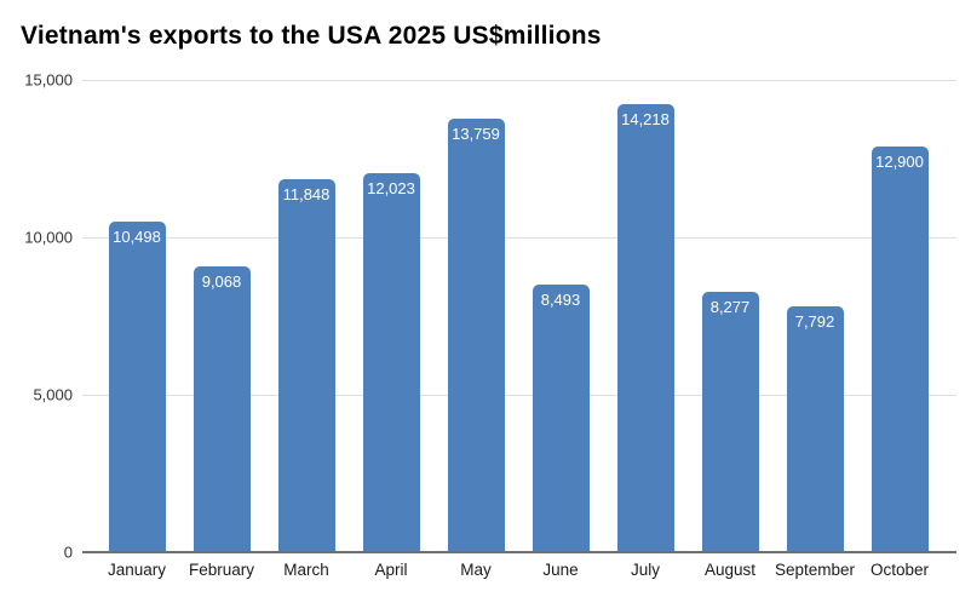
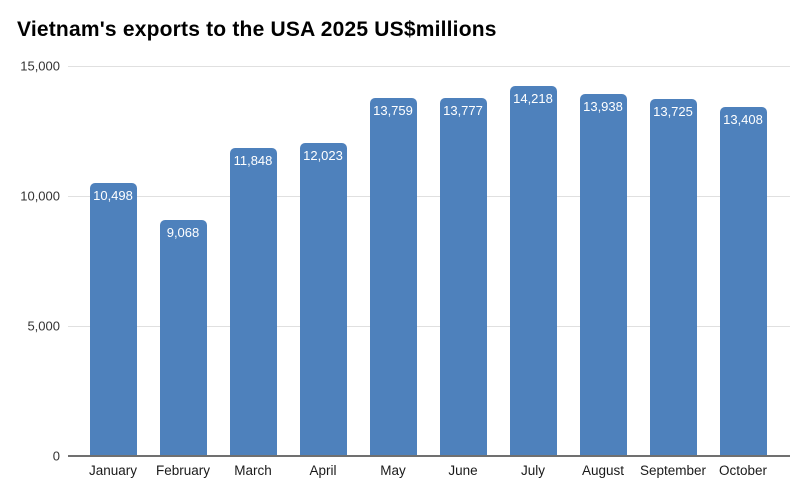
June: 8,493 -> 13,777
August: 8,277 -> 13,938
September: 7,792 -> 13,725
October: 12,900 -> 13,408
